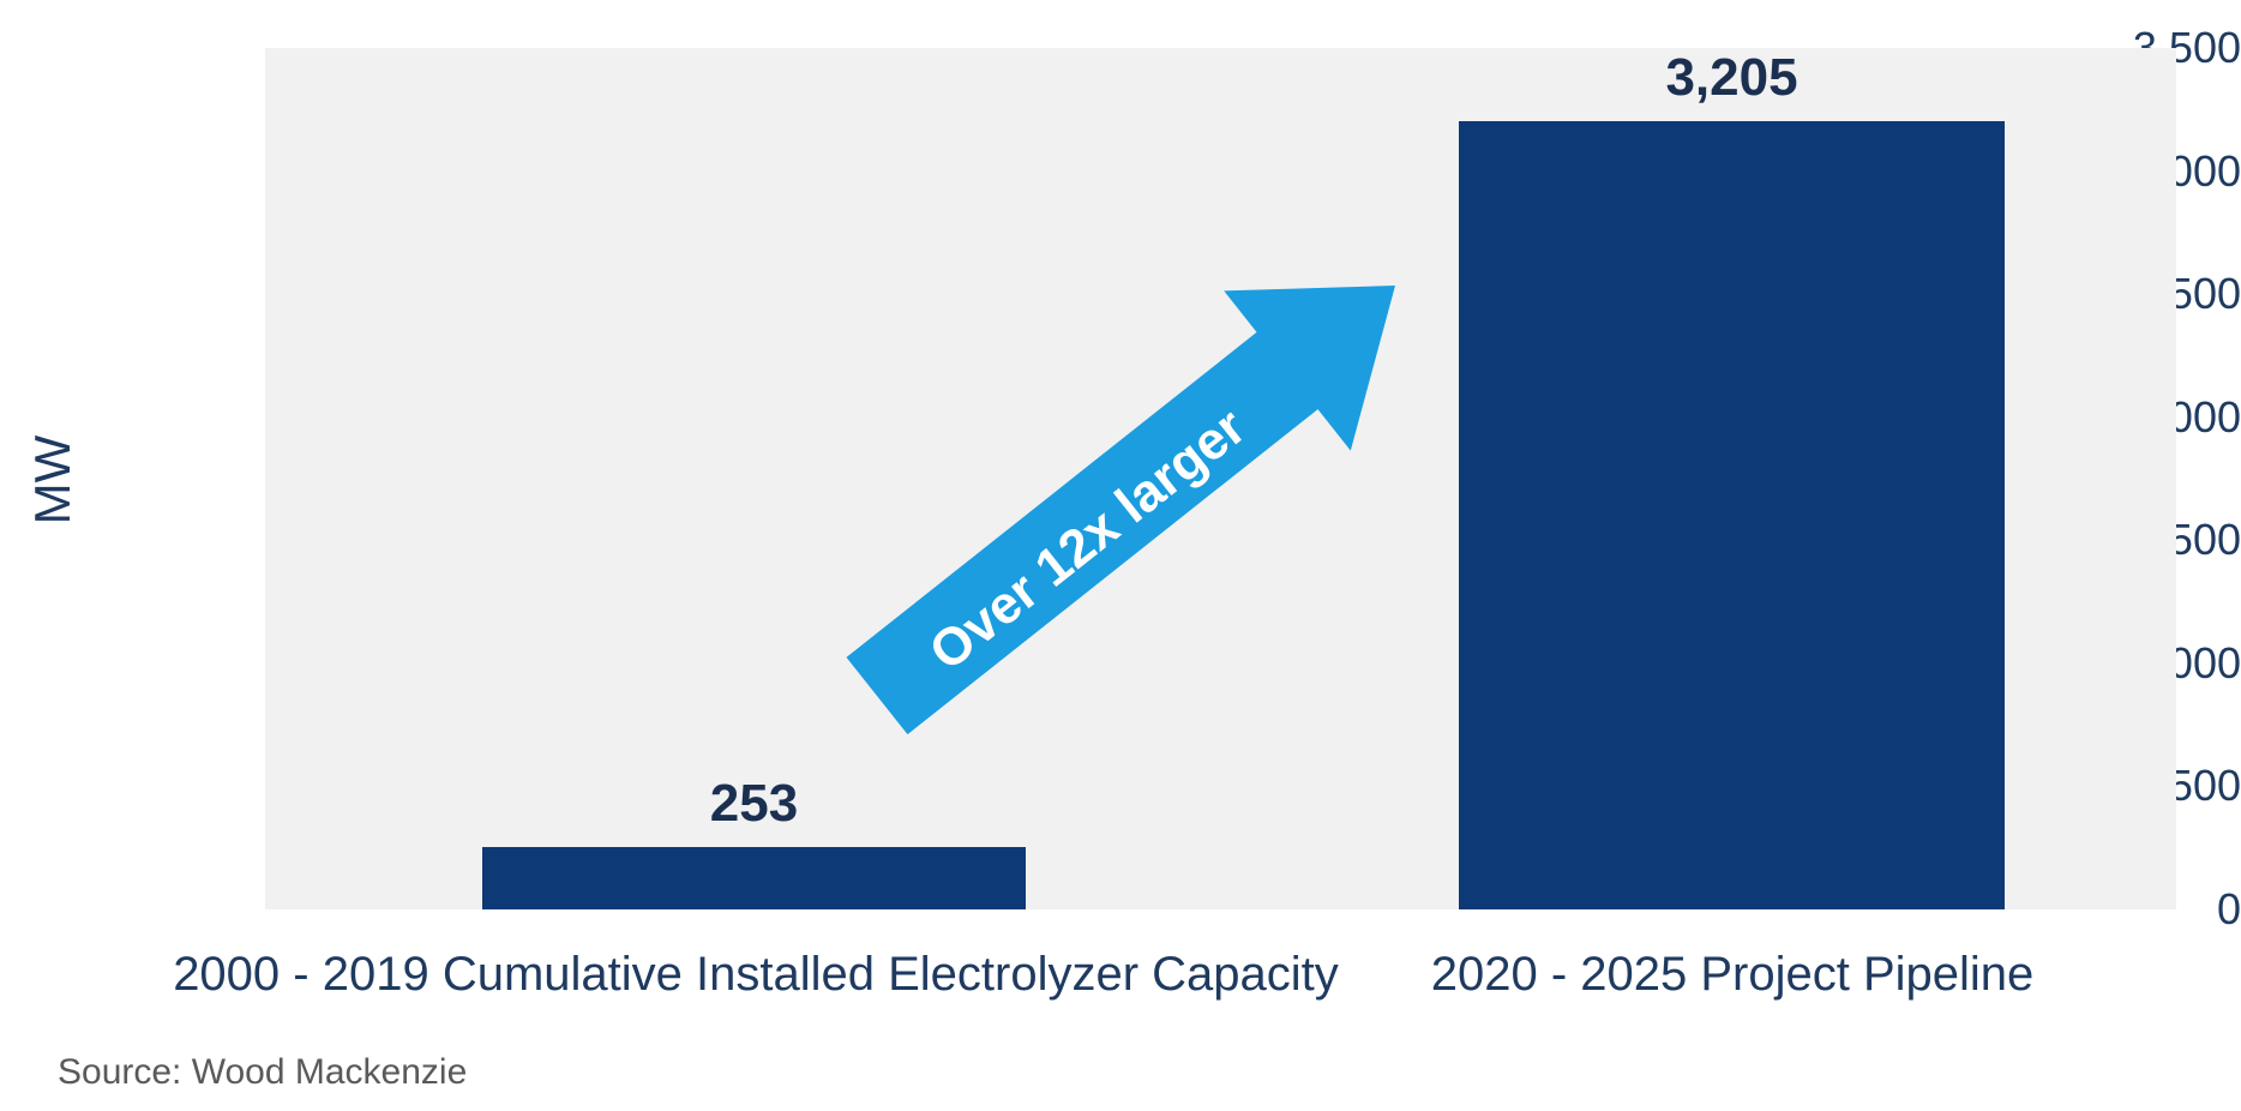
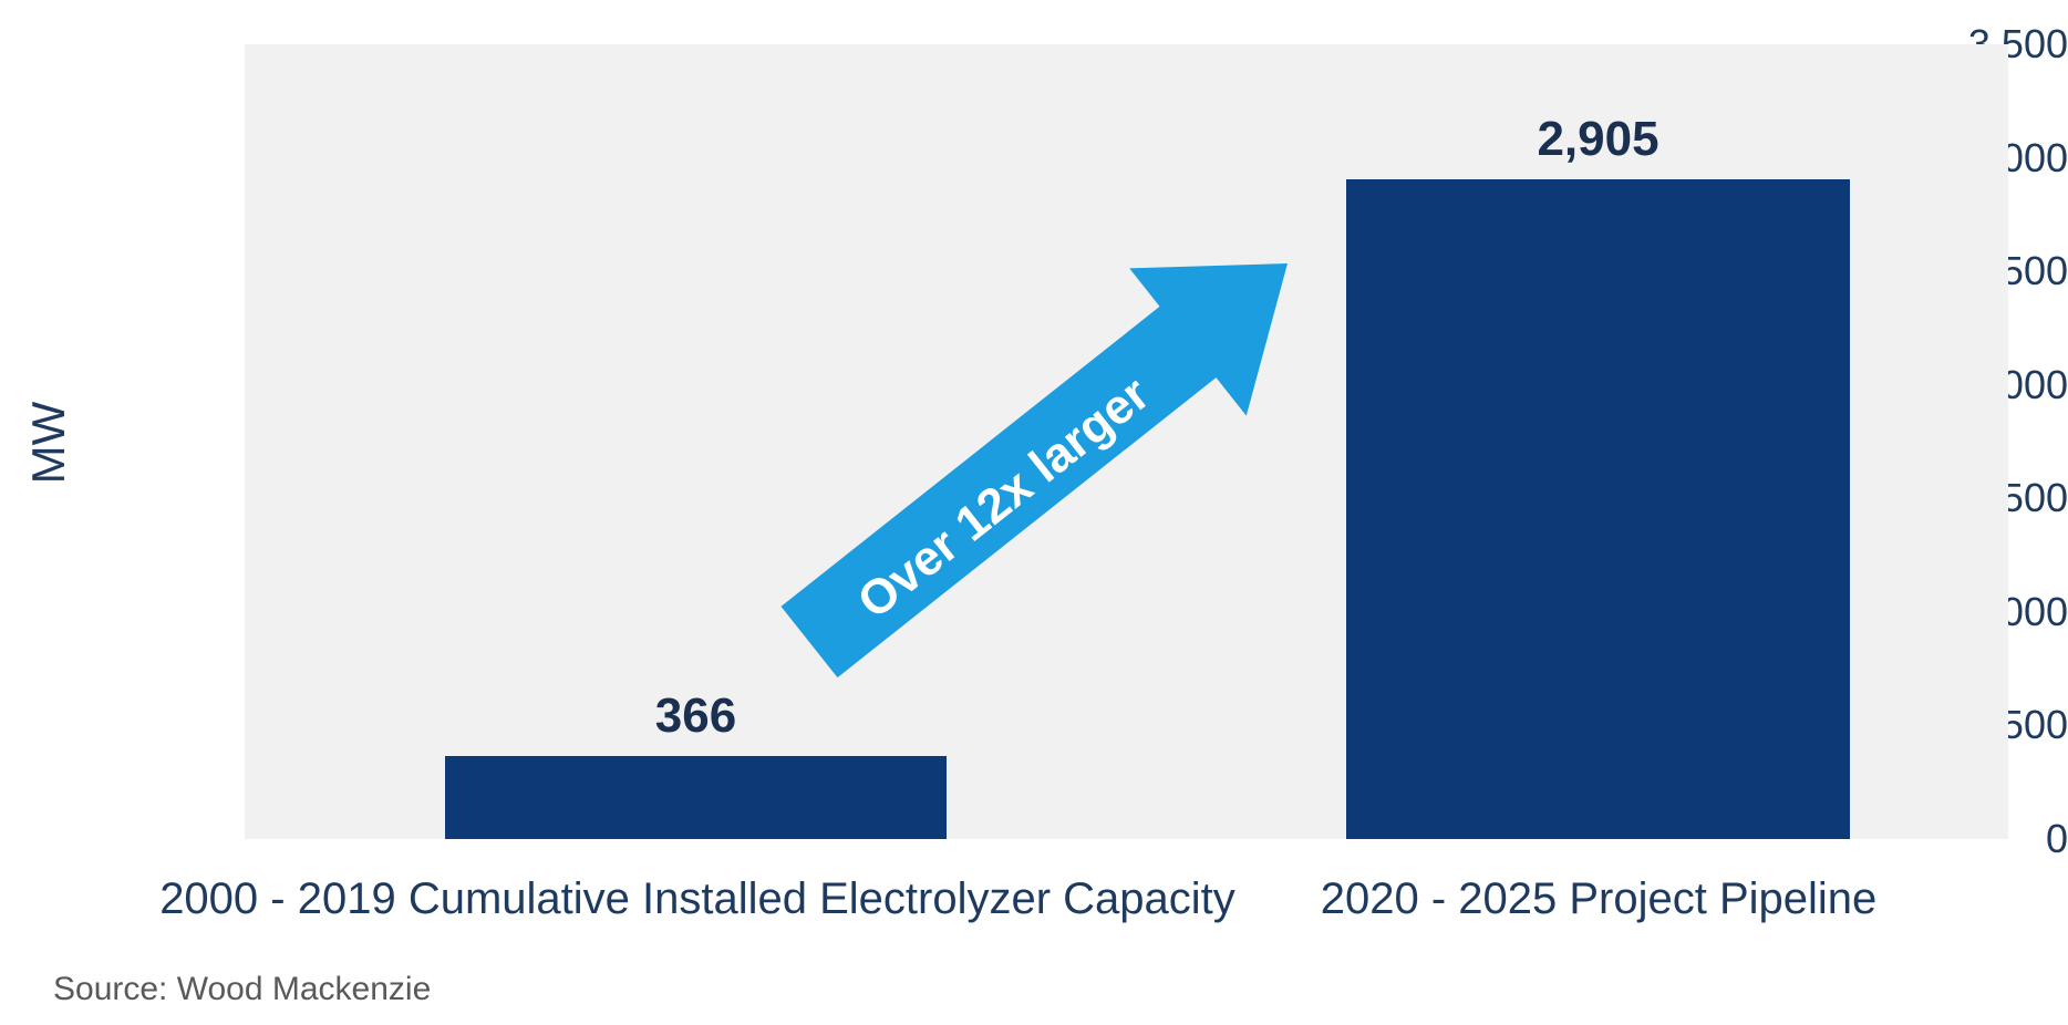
2000 - 2019 Cumulative Installed Electrolyzer Capacity: 253 -> 366
2020 - 2025 Project Pipeline: 3,205 -> 2,905
